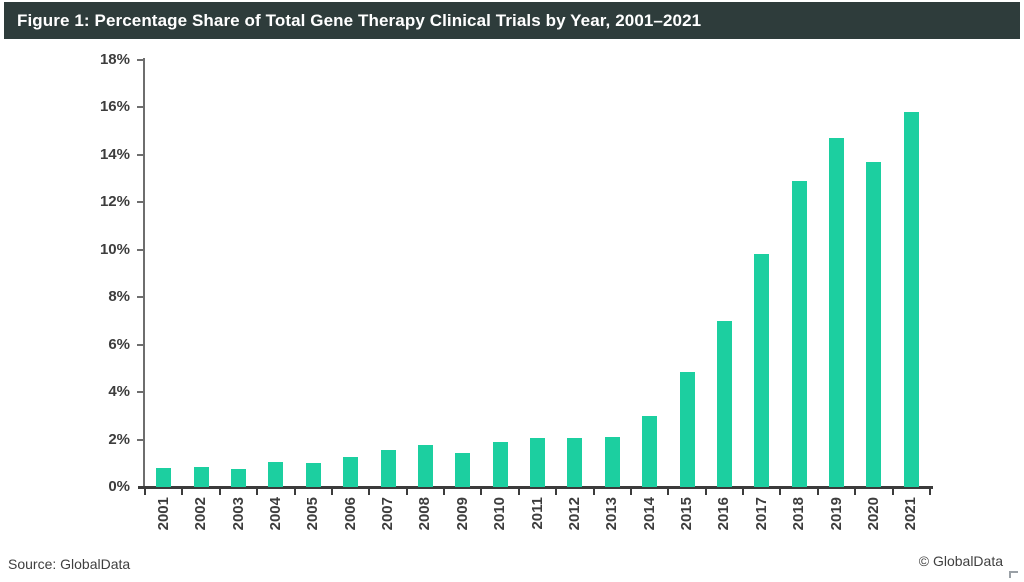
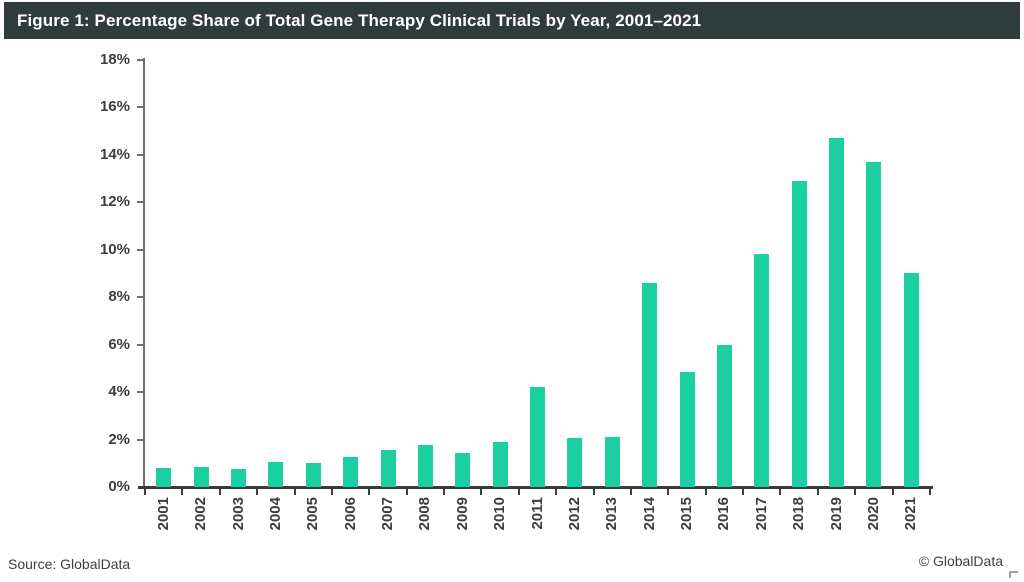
2011: 2.0% -> 4.2%
2014: 3.0% -> 8.6%
2016: 7.0% -> 6.0%
2021: 15.8% -> 9.0%
